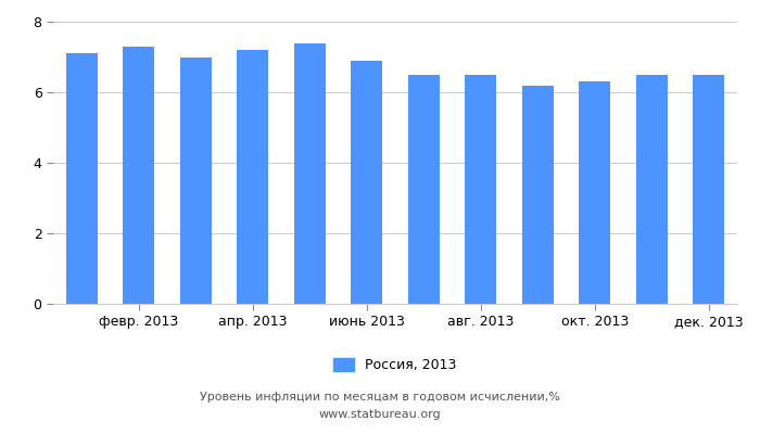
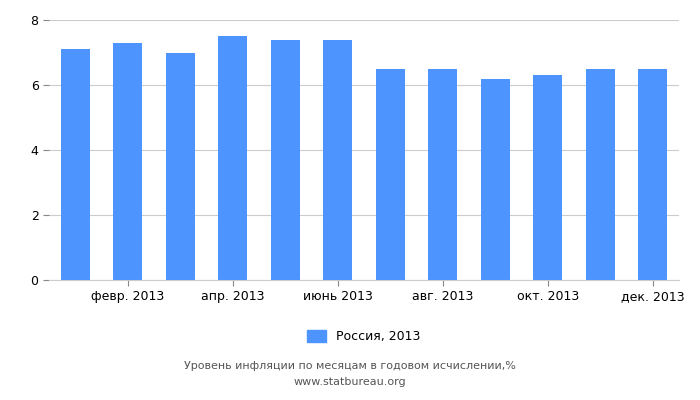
апр. 2013: 7.2 -> 7.5
июнь 2013: 6.9 -> 7.4
